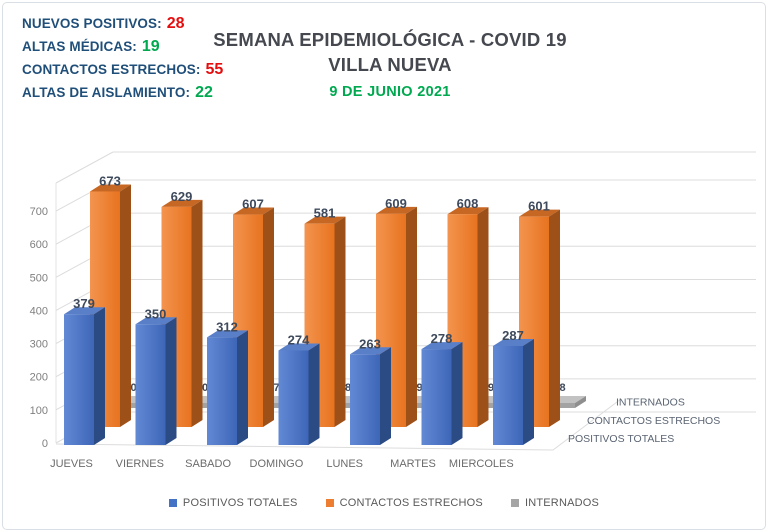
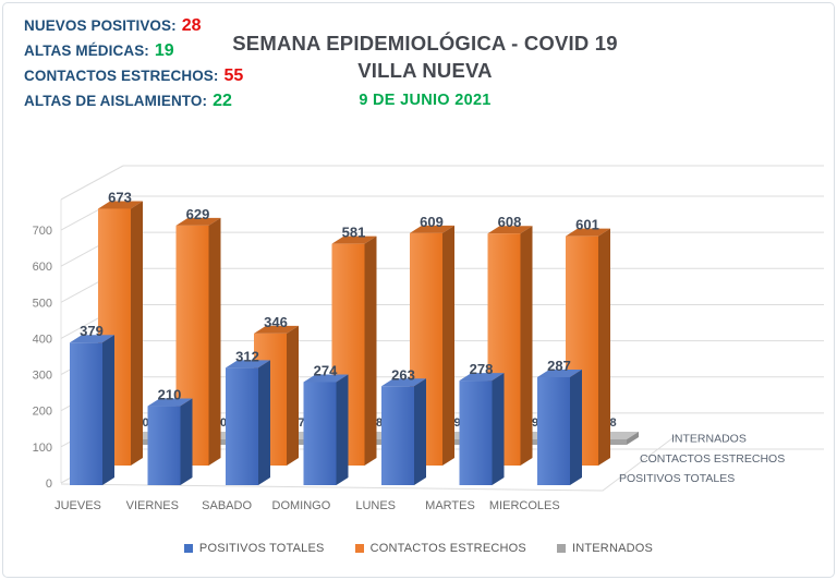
POSITIVOS TOTALES/VIERNES: 350 -> 210
CONTACTOS ESTRECHOS/SABADO: 607 -> 346
